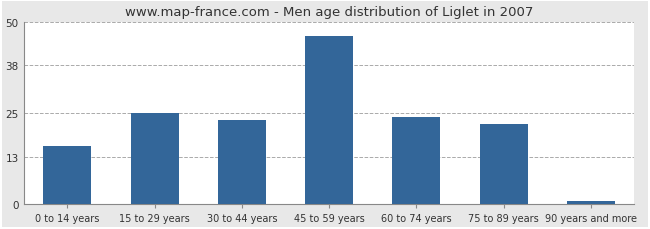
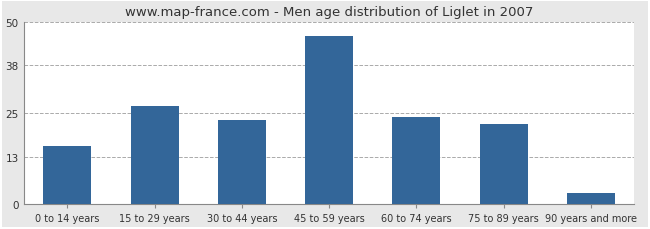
15 to 29 years: 25 -> 27
90 years and more: 1 -> 3
